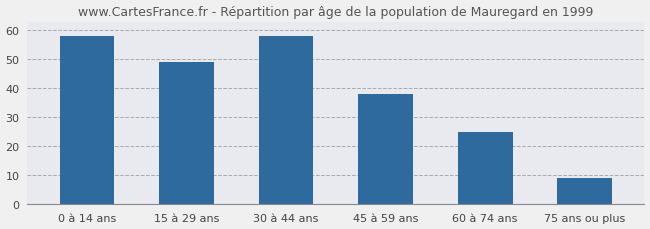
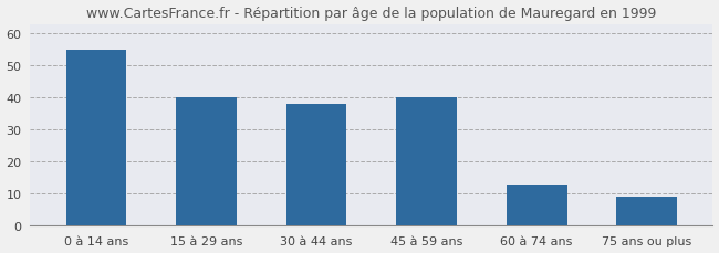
0 à 14 ans: 58 -> 55
15 à 29 ans: 49 -> 40
30 à 44 ans: 58 -> 38
45 à 59 ans: 38 -> 40
60 à 74 ans: 25 -> 13
